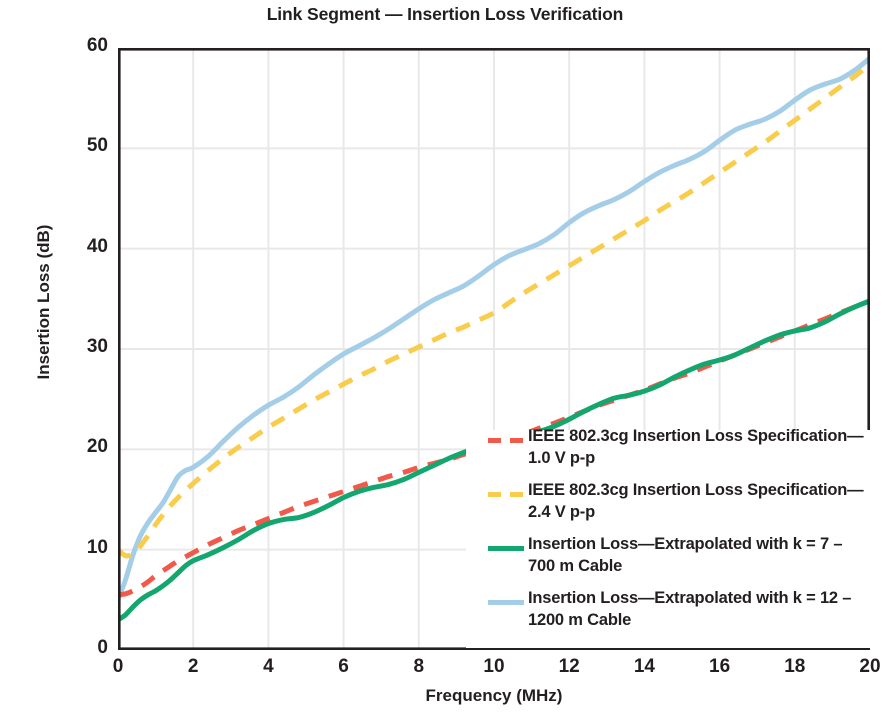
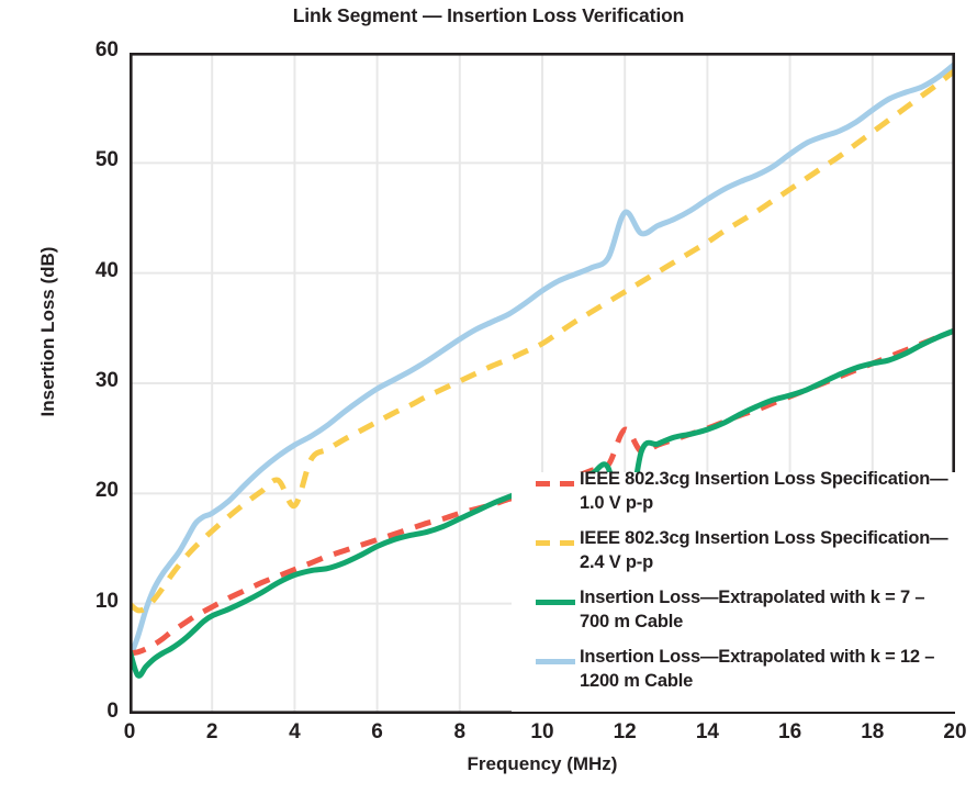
Insertion Loss—Extrapolated with k = 7 – 700 m Cable/0: 3.0 -> 5.8
IEEE 802.3cg Insertion Loss Specification—2.4 V p-p/4: 22.2 -> 18.9
IEEE 802.3cg Insertion Loss Specification—1.0 V p-p/12: 23.2 -> 25.8
Insertion Loss—Extrapolated with k = 7 – 700 m Cable/12: 23.0 -> 16.0
Insertion Loss—Extrapolated with k = 12 – 1200 m Cable/12: 42.6 -> 45.5
